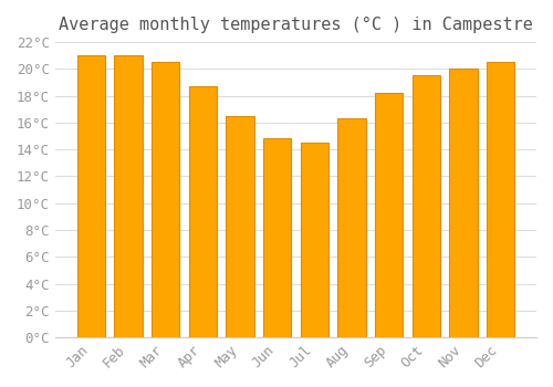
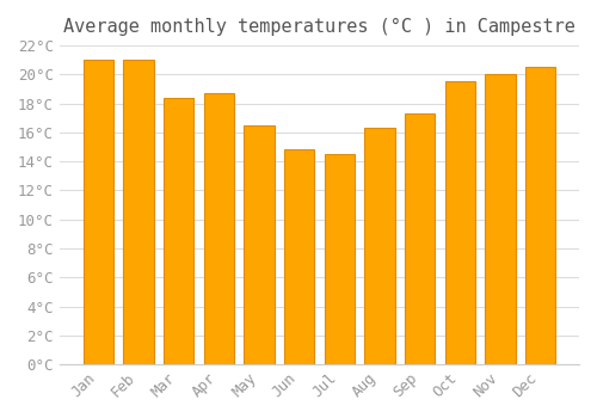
Mar: 20.5°C -> 18.4°C
Sep: 18.2°C -> 17.3°C
